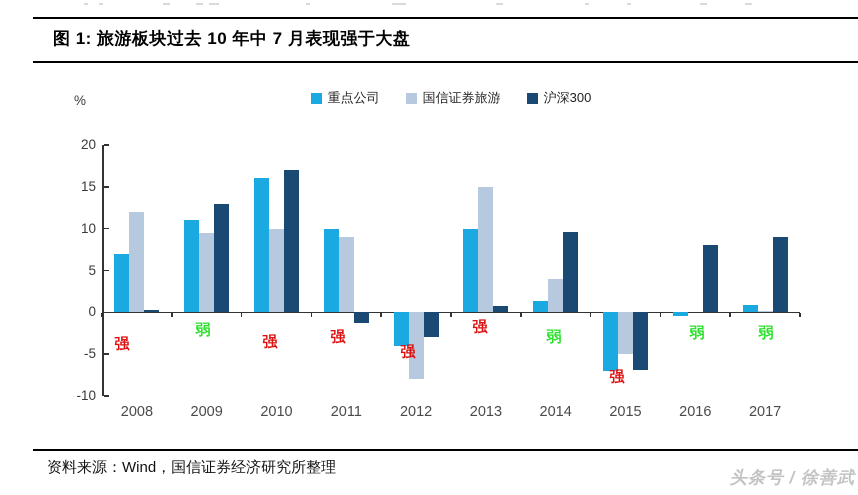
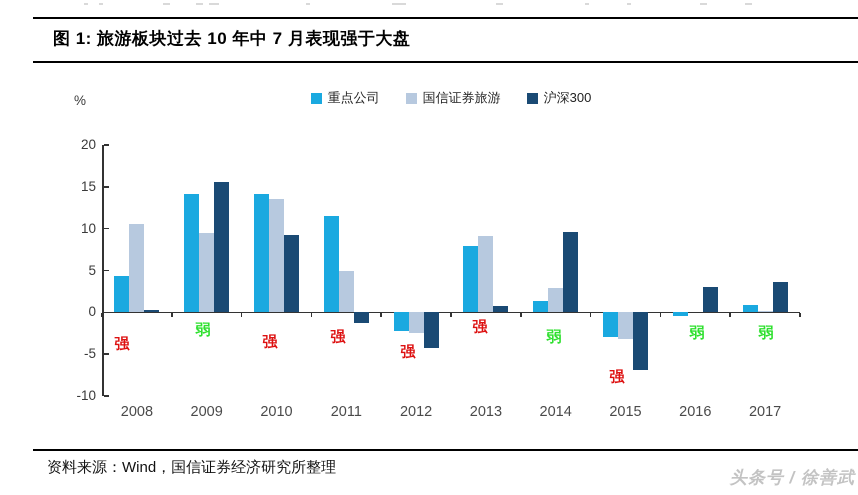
重点公司/2008: 7 -> 4
国信证券旅游/2008: 12 -> 11
重点公司/2009: 11 -> 14
沪深300/2009: 13 -> 16
重点公司/2010: 16 -> 14
国信证券旅游/2010: 10 -> 14
沪深300/2010: 17 -> 9
重点公司/2011: 10 -> 12
国信证券旅游/2011: 9 -> 5
重点公司/2012: -4 -> -2
国信证券旅游/2012: -8 -> -2
沪深300/2012: -3 -> -4
重点公司/2013: 10 -> 8
国信证券旅游/2013: 15 -> 9
国信证券旅游/2014: 4 -> 3
重点公司/2015: -7 -> -3
国信证券旅游/2015: -5 -> -3
沪深300/2016: 8 -> 3
沪深300/2017: 9 -> 4
